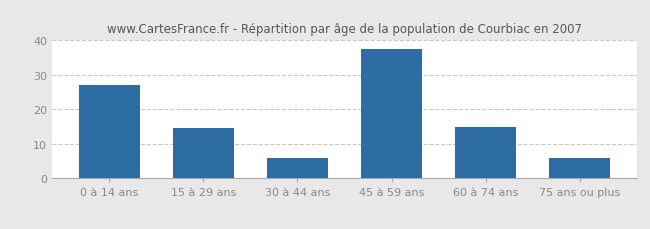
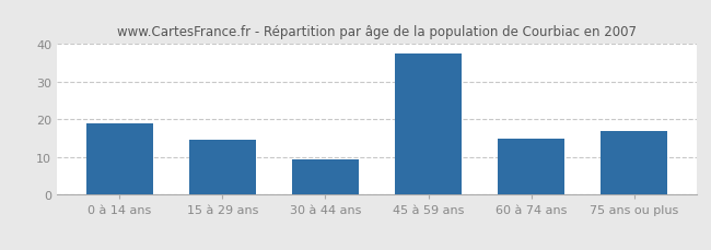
0 à 14 ans: 27.0 -> 19.0
30 à 44 ans: 6.0 -> 9.5
75 ans ou plus: 6.0 -> 17.0
